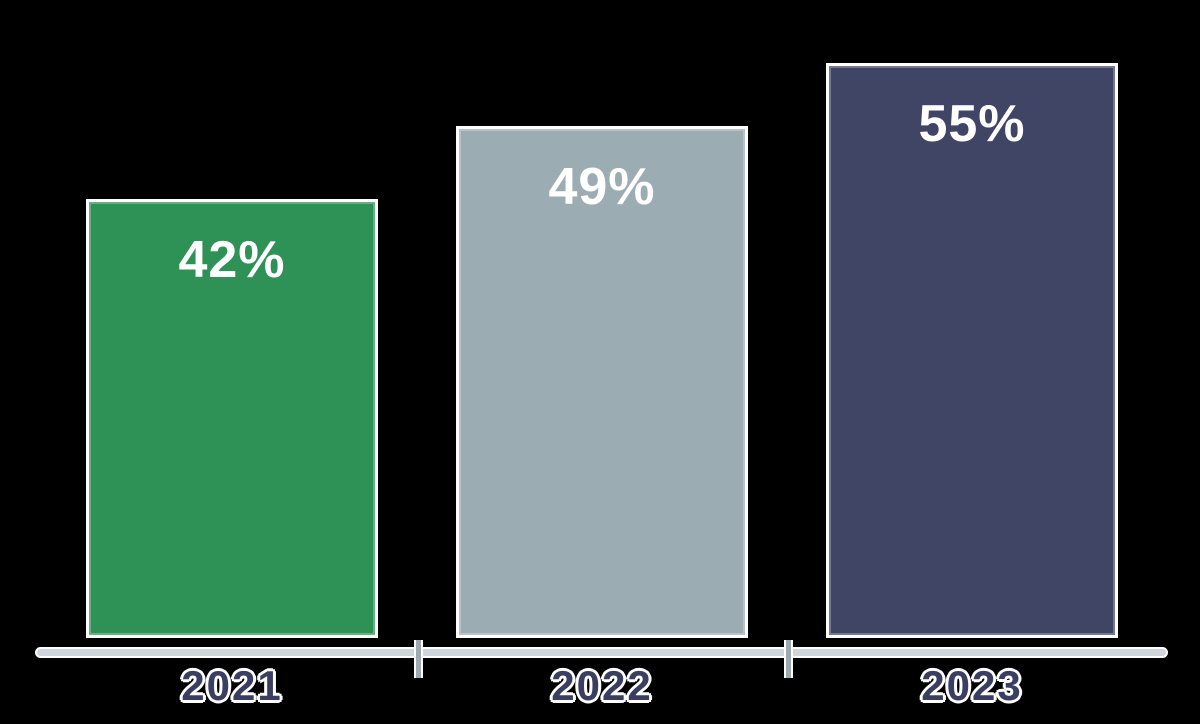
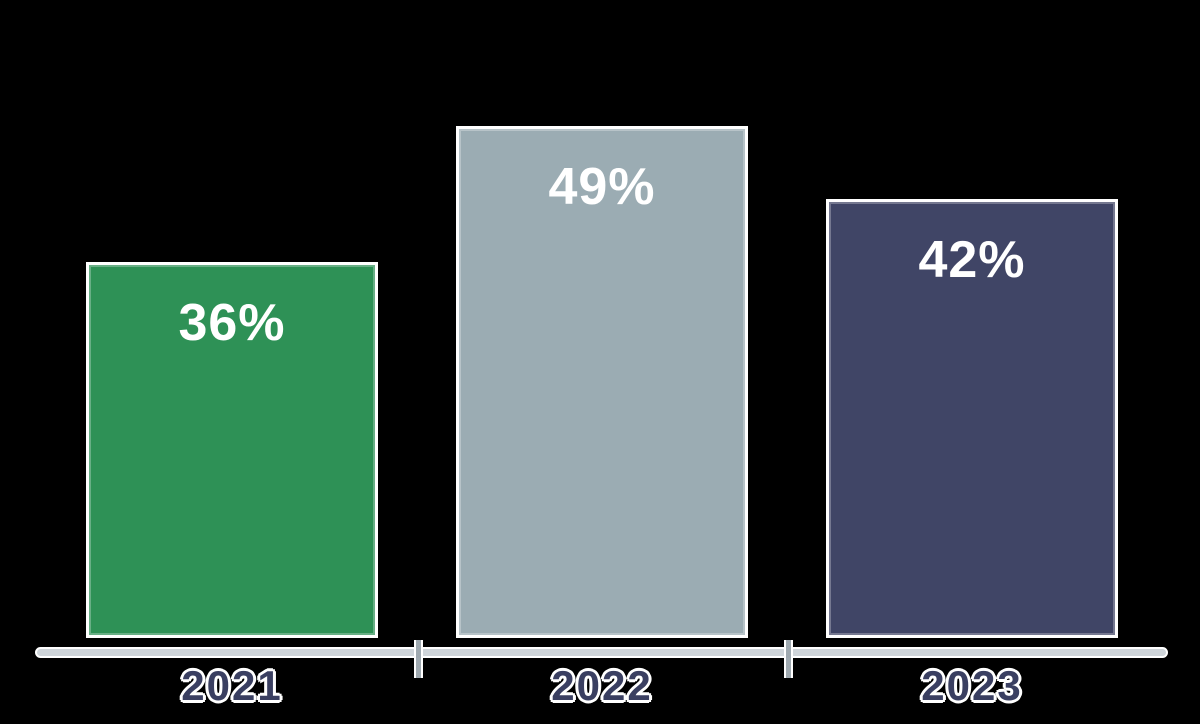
2021: 42% -> 36%
2023: 55% -> 42%
